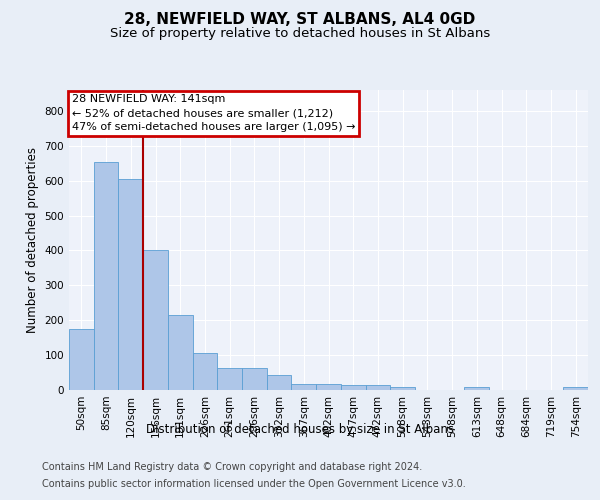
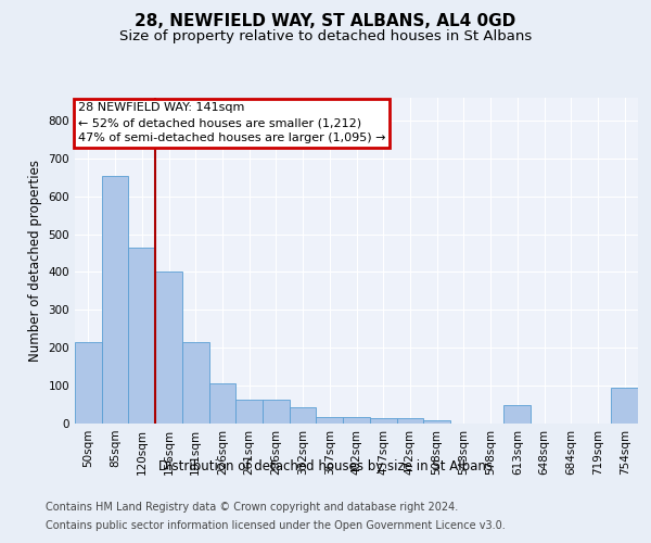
50sqm: 175 -> 215
120sqm: 605 -> 465
613sqm: 8 -> 50
754sqm: 8 -> 95
